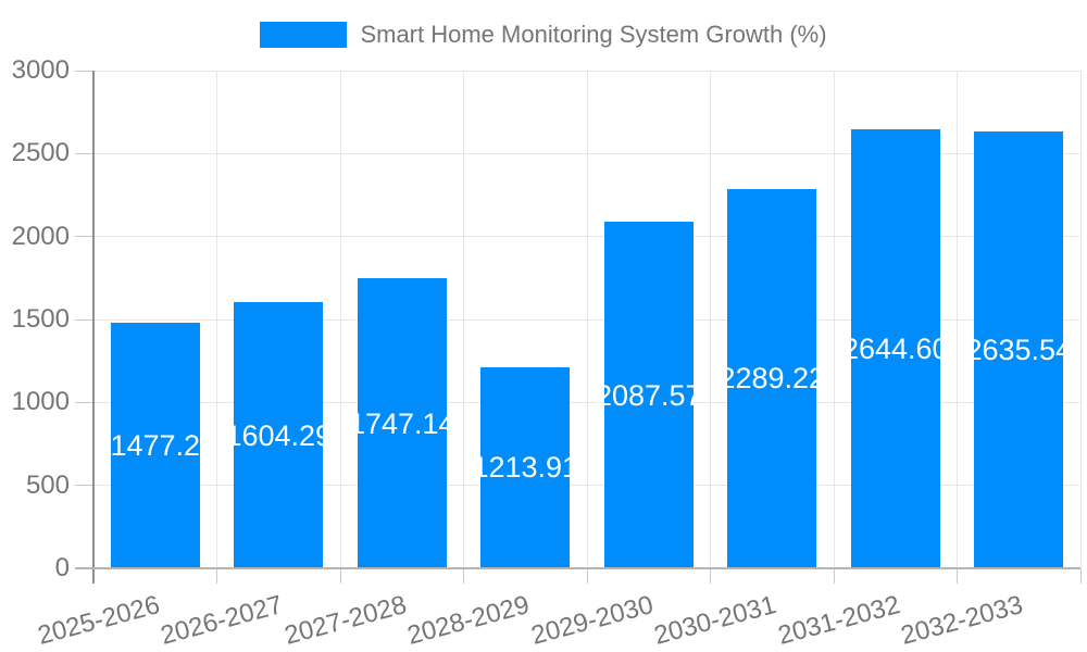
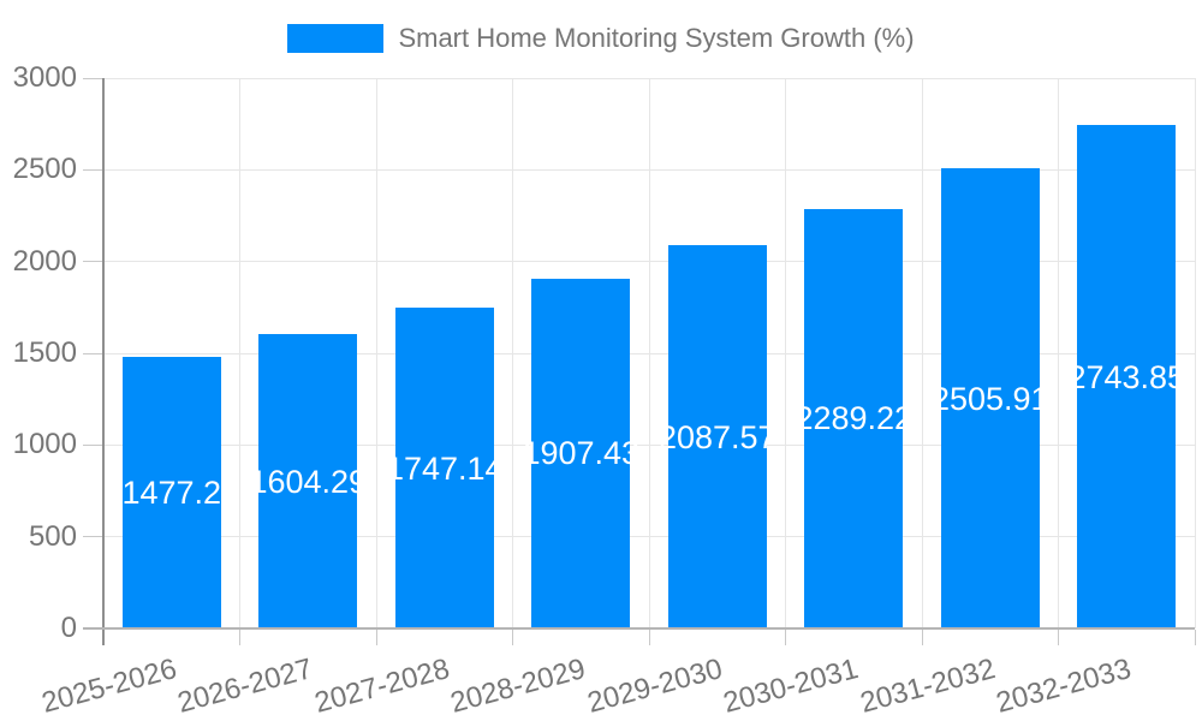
2028-2029: 1213.91 -> 1907.43
2031-2032: 2644.60 -> 2505.91
2032-2033: 2635.54 -> 2743.85
